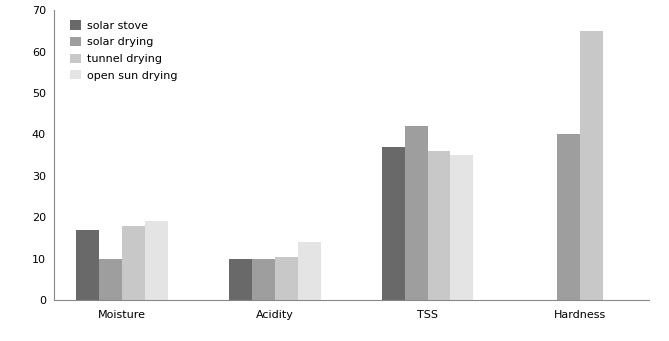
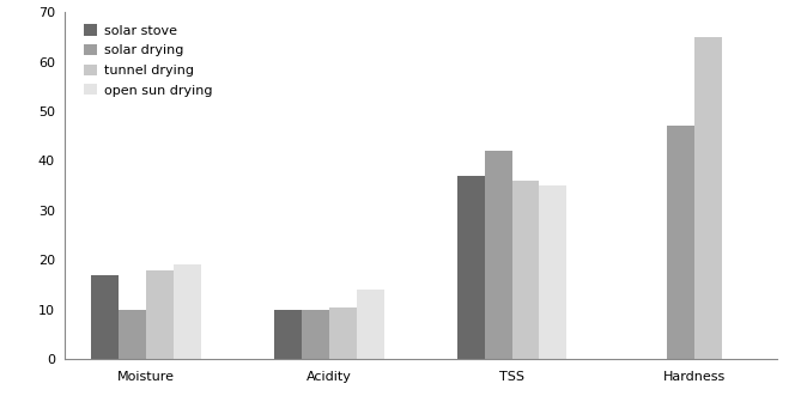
solar drying/Hardness: 40 -> 47
